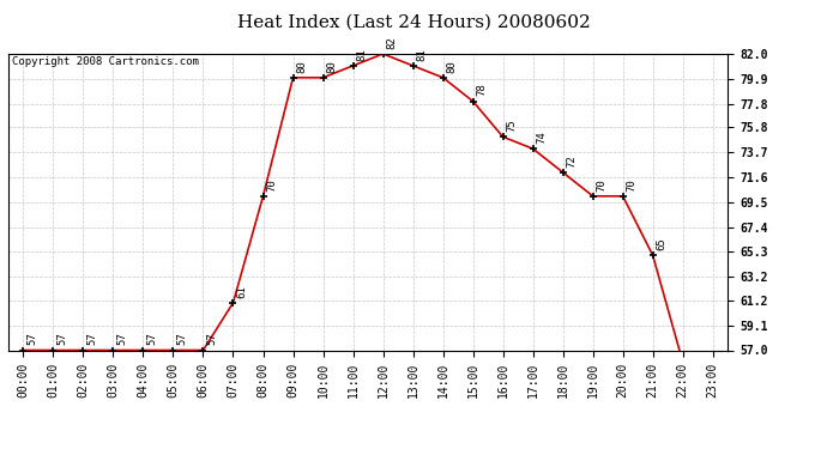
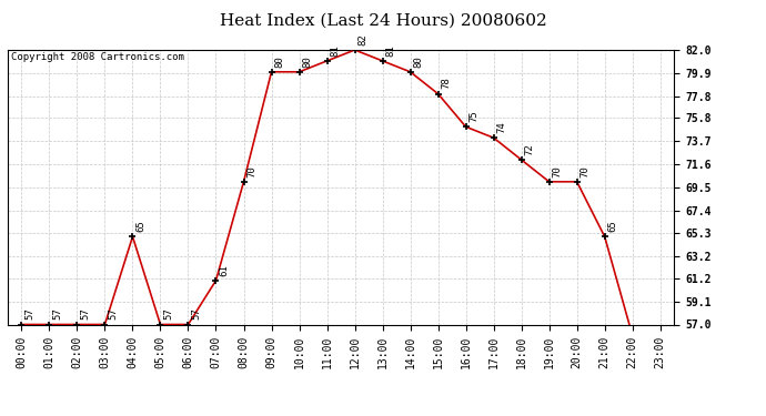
04:00: 57 -> 65
